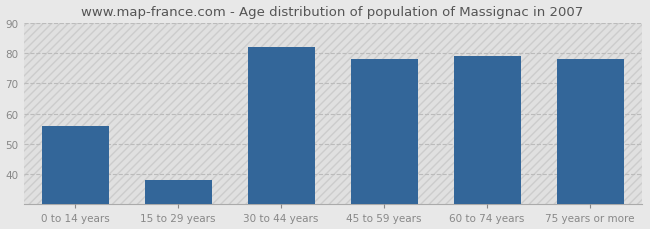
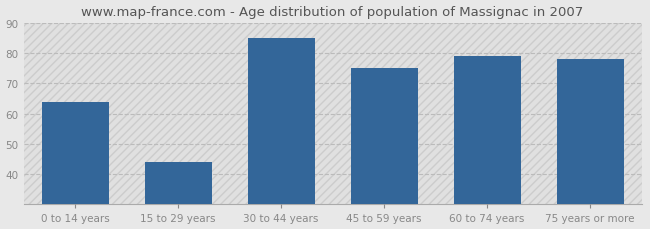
0 to 14 years: 56 -> 64
15 to 29 years: 38 -> 44
30 to 44 years: 82 -> 85
45 to 59 years: 78 -> 75
